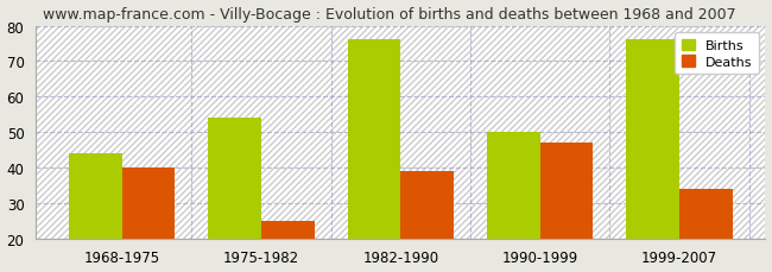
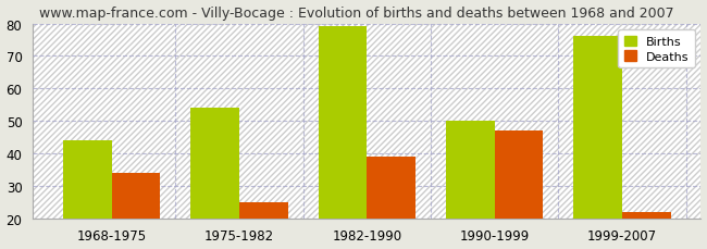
Deaths/1968-1975: 40 -> 34
Births/1982-1990: 76 -> 79
Deaths/1999-2007: 34 -> 22
